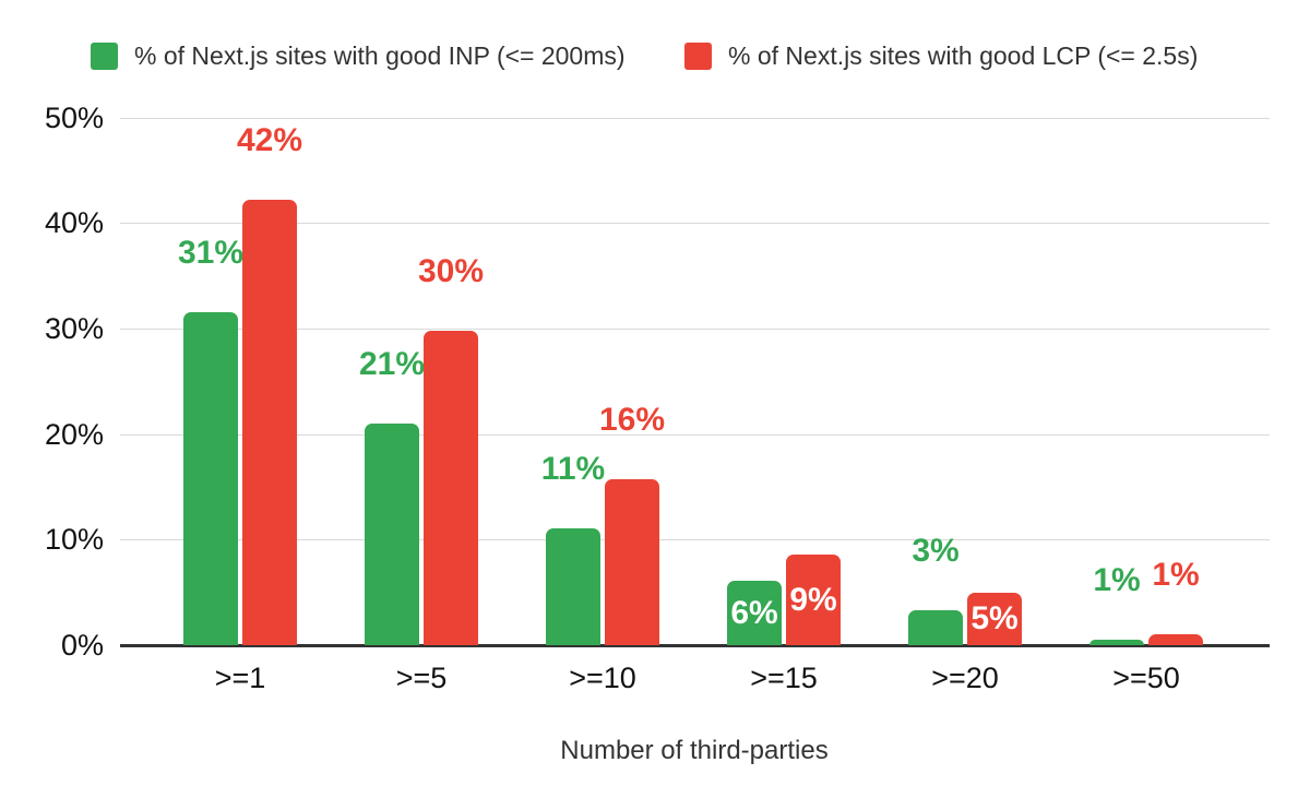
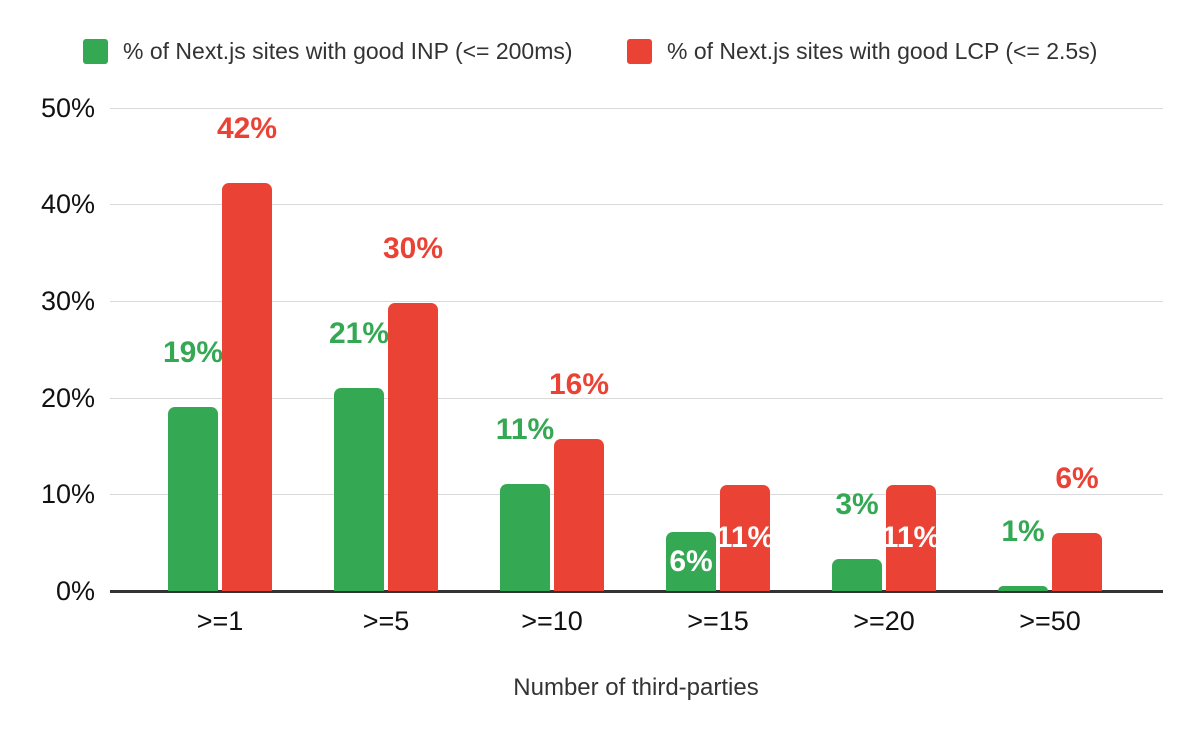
% of Next.js sites with good INP (<= 200ms)/>=1: 31% -> 19%
% of Next.js sites with good LCP (<= 2.5s)/>=15: 9% -> 11%
% of Next.js sites with good LCP (<= 2.5s)/>=20: 5% -> 11%
% of Next.js sites with good LCP (<= 2.5s)/>=50: 1% -> 6%
